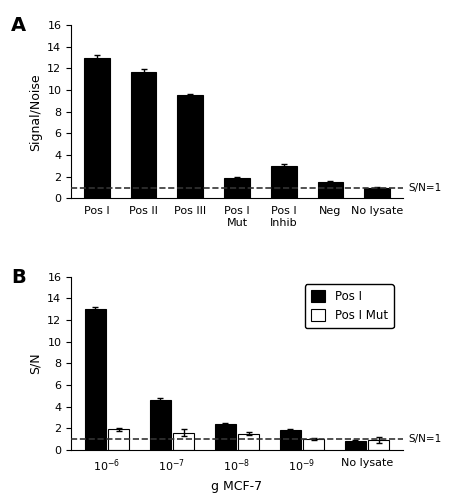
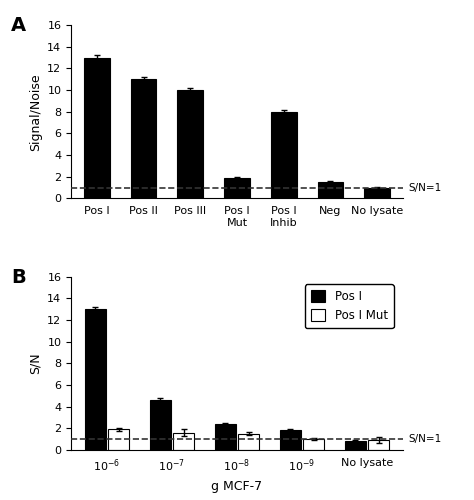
Pos II: 11.7 -> 11.0
Pos III: 9.5 -> 10.0
Pos I Inhib: 3.0 -> 8.0
